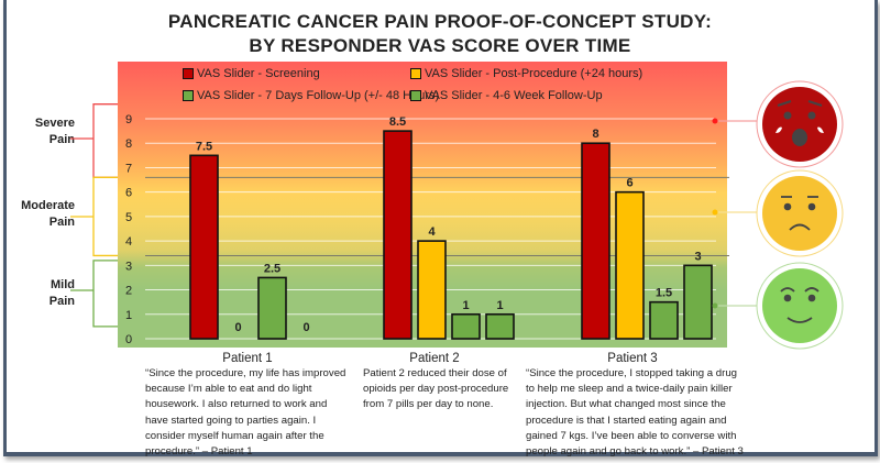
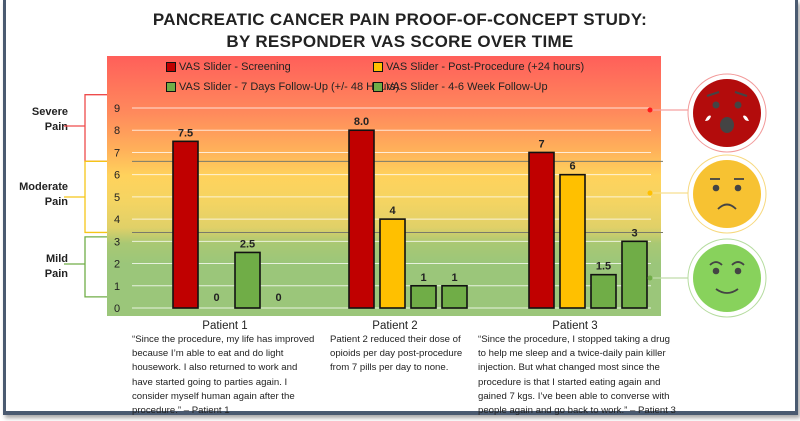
VAS Slider - Screening/Patient 2: 8.5 -> 8.0
VAS Slider - Screening/Patient 3: 8 -> 7
